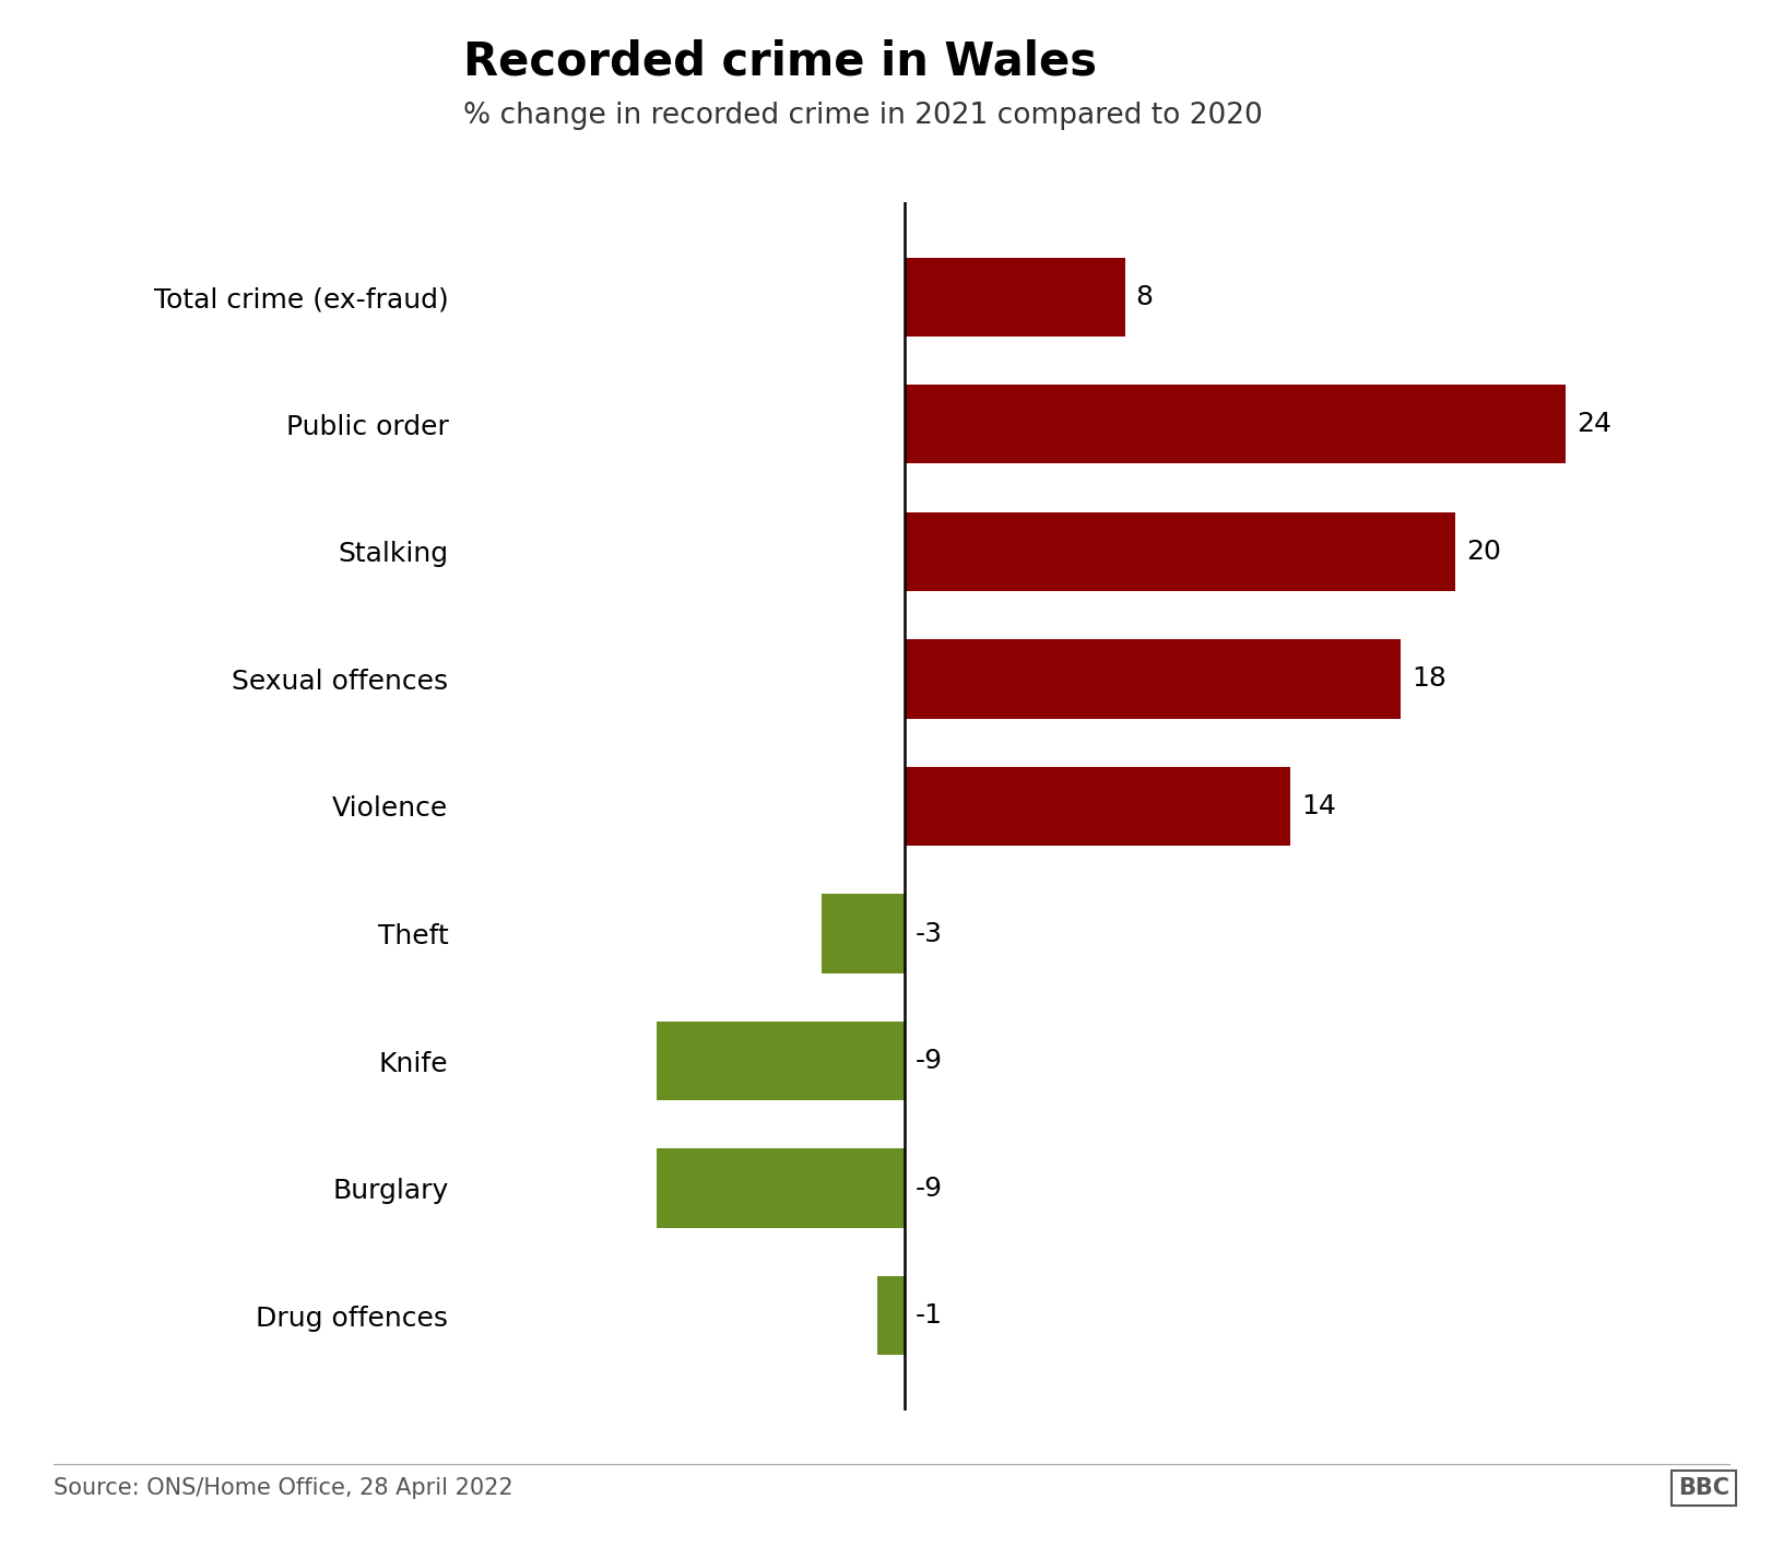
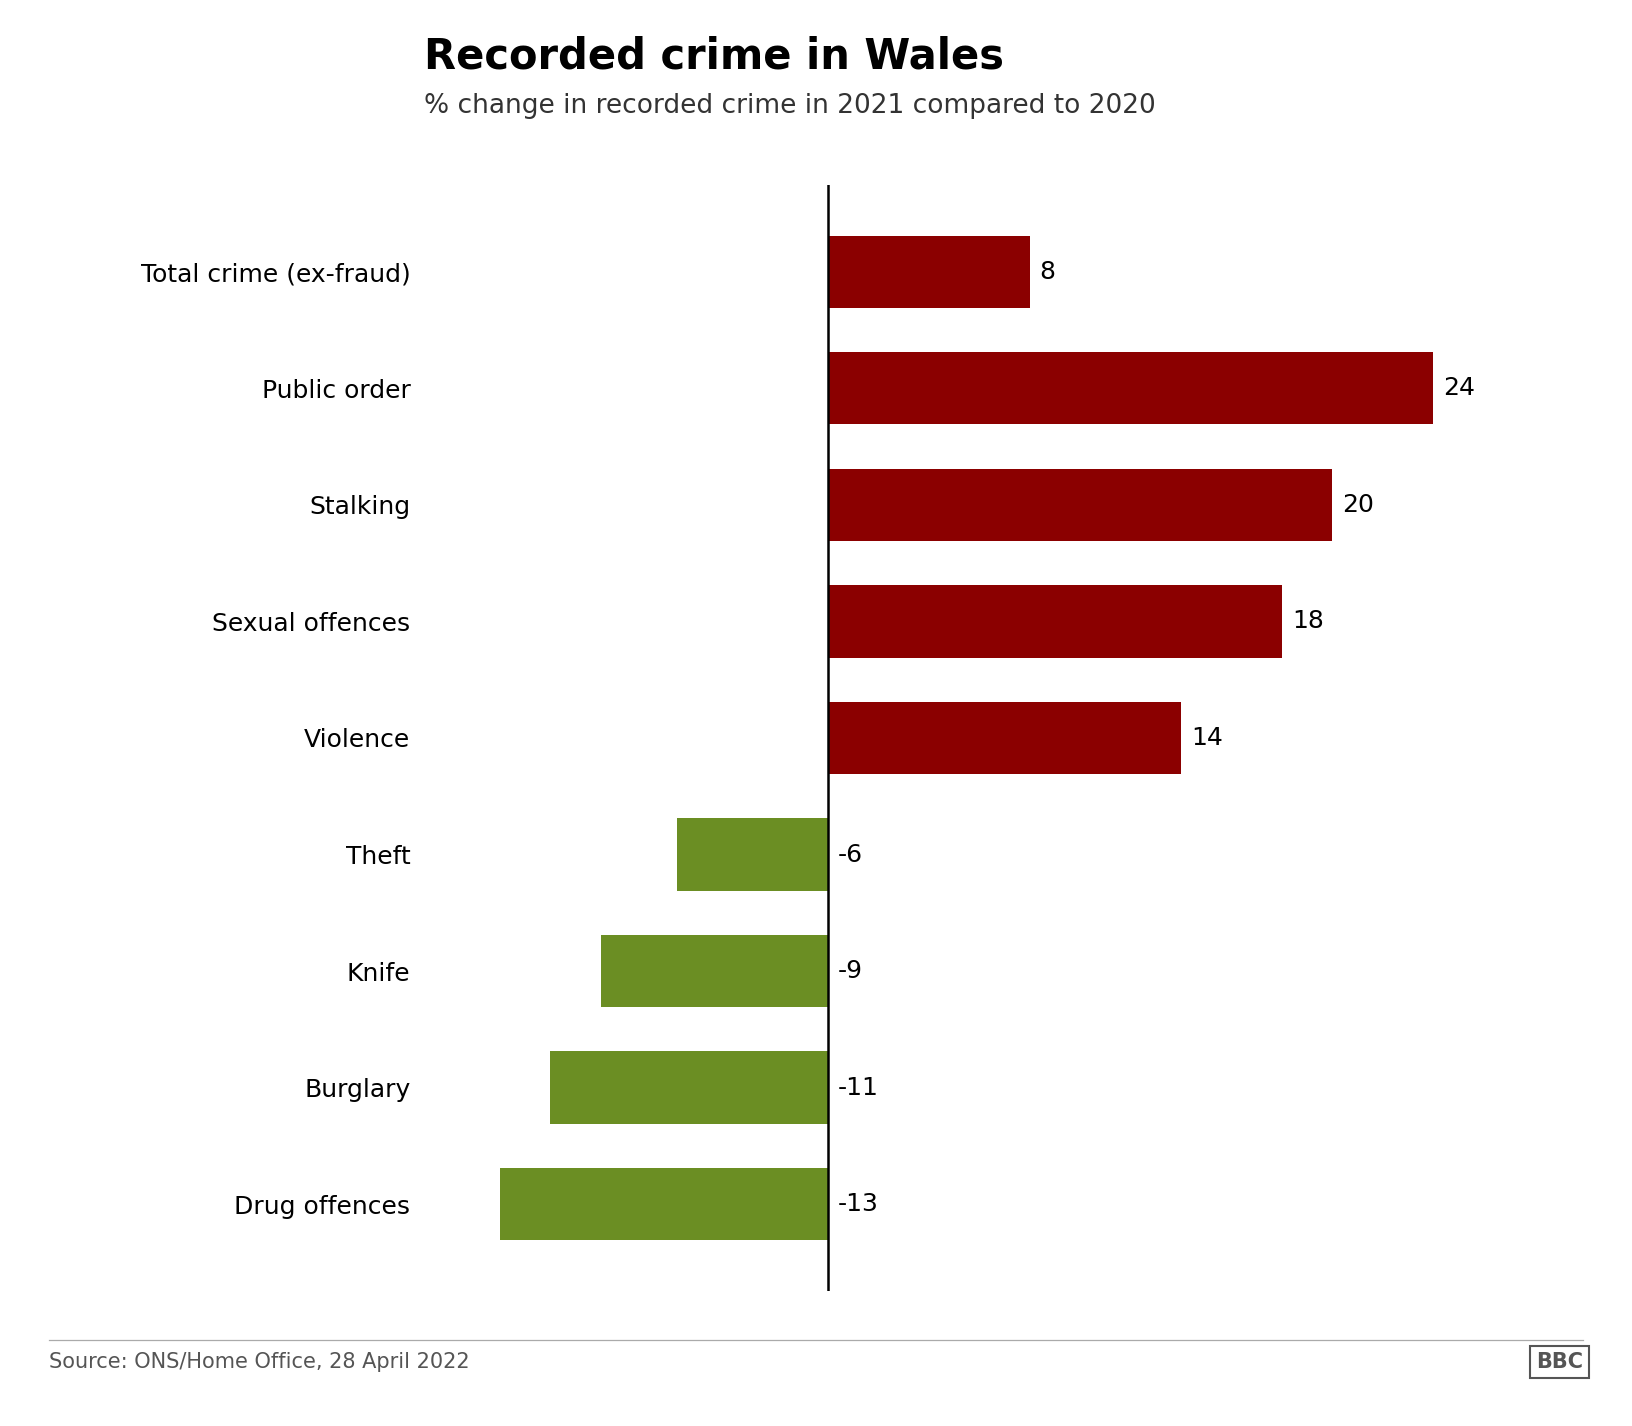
Theft: -3 -> -6
Burglary: -9 -> -11
Drug offences: -1 -> -13
